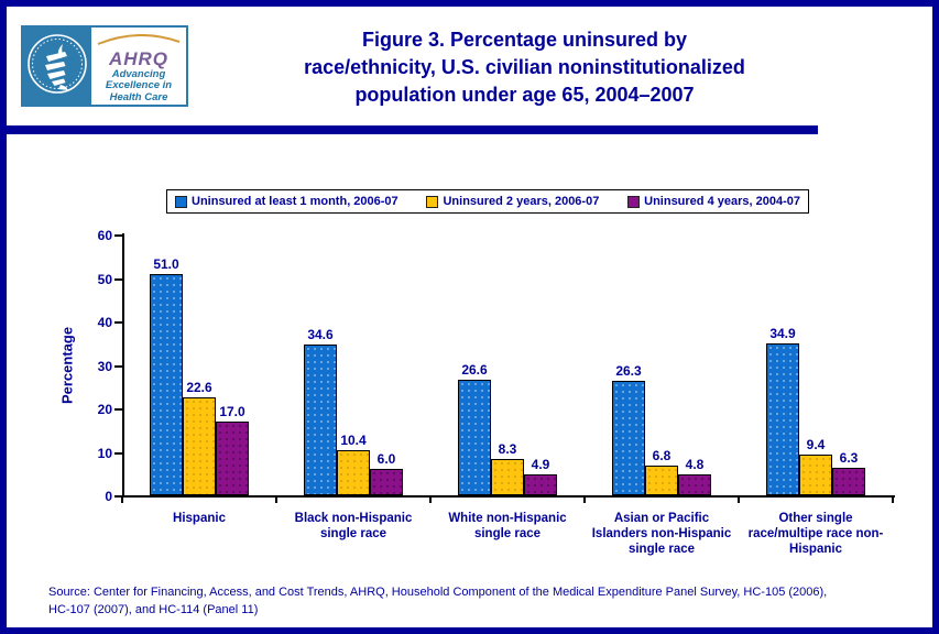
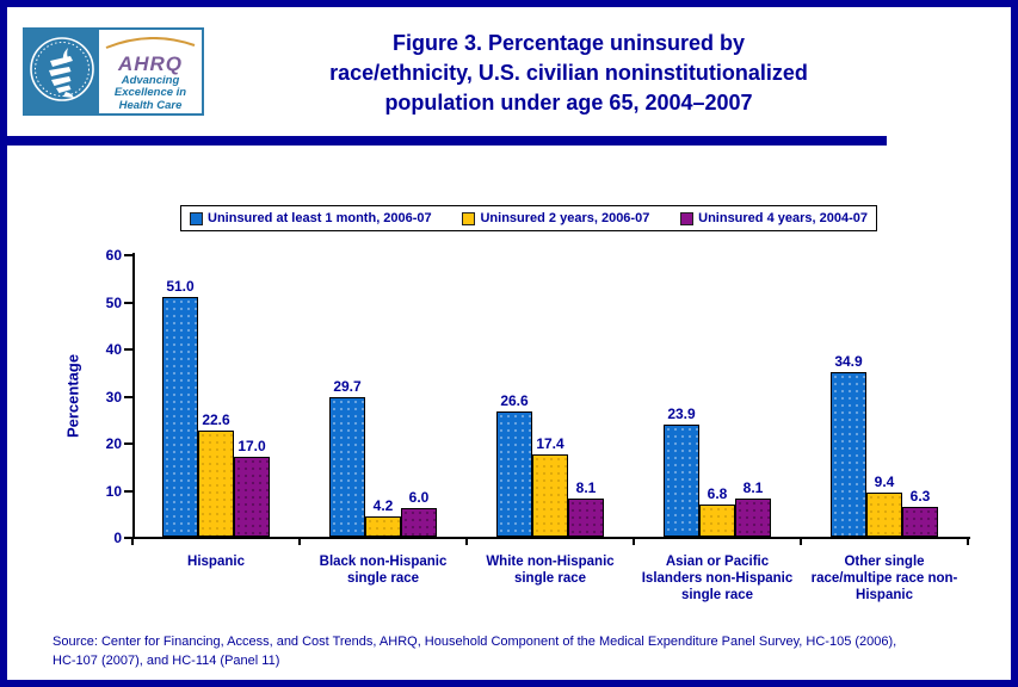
Uninsured at least 1 month, 2006-07/Black non-Hispanic single race: 34.6 -> 29.7
Uninsured 2 years, 2006-07/Black non-Hispanic single race: 10.4 -> 4.2
Uninsured 2 years, 2006-07/White non-Hispanic single race: 8.3 -> 17.4
Uninsured 4 years, 2004-07/White non-Hispanic single race: 4.9 -> 8.1
Uninsured at least 1 month, 2006-07/Asian or Pacific Islanders non-Hispanic single race: 26.3 -> 23.9
Uninsured 4 years, 2004-07/Asian or Pacific Islanders non-Hispanic single race: 4.8 -> 8.1
